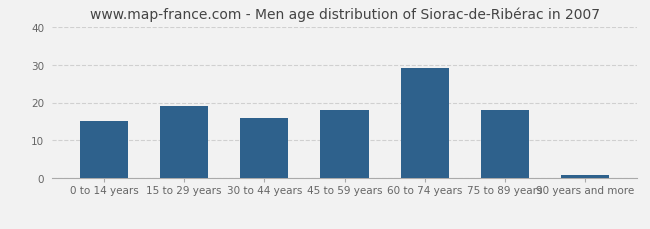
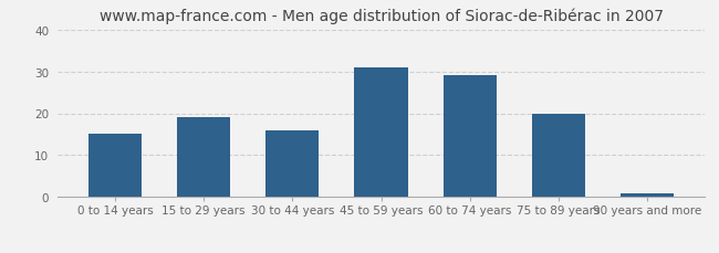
45 to 59 years: 18 -> 31
75 to 89 years: 18 -> 20
